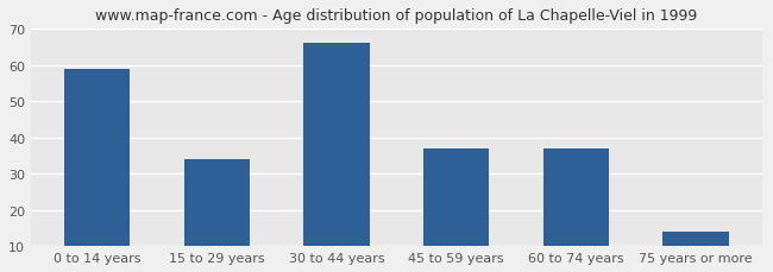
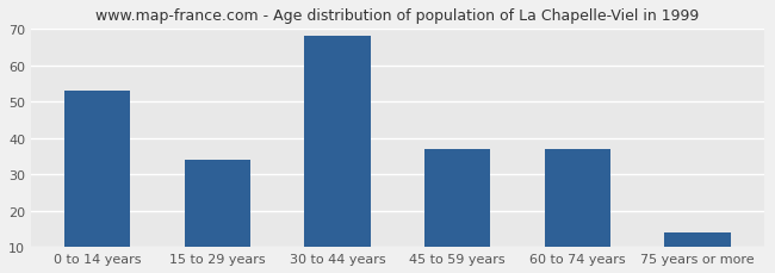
0 to 14 years: 59 -> 53
30 to 44 years: 66 -> 68
